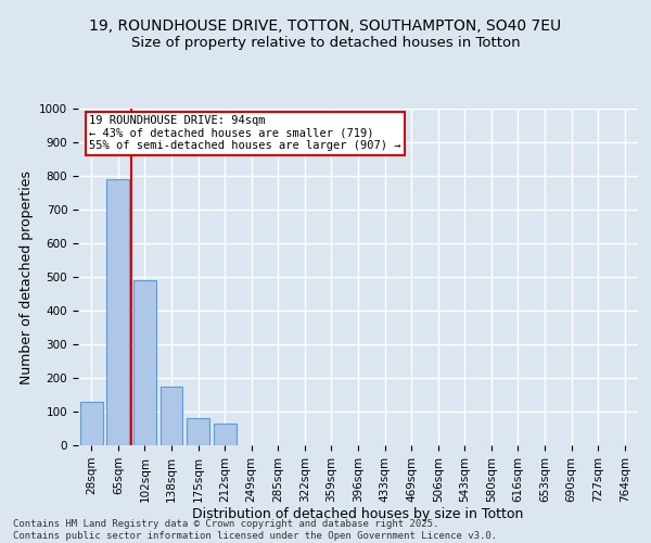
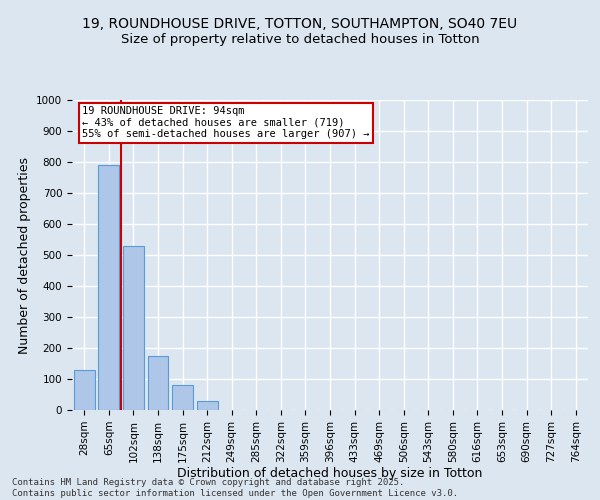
102sqm: 490 -> 530
212sqm: 65 -> 30
